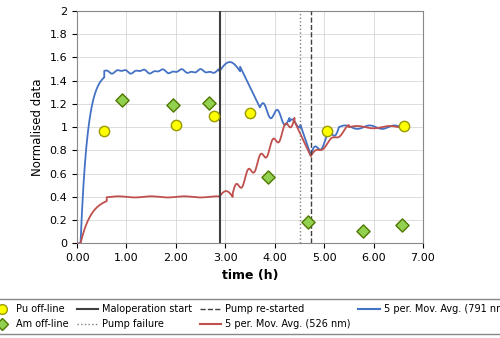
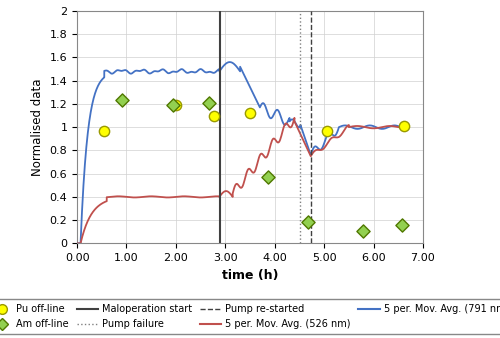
Pu off-line/2.00: 1.02 -> 1.19
